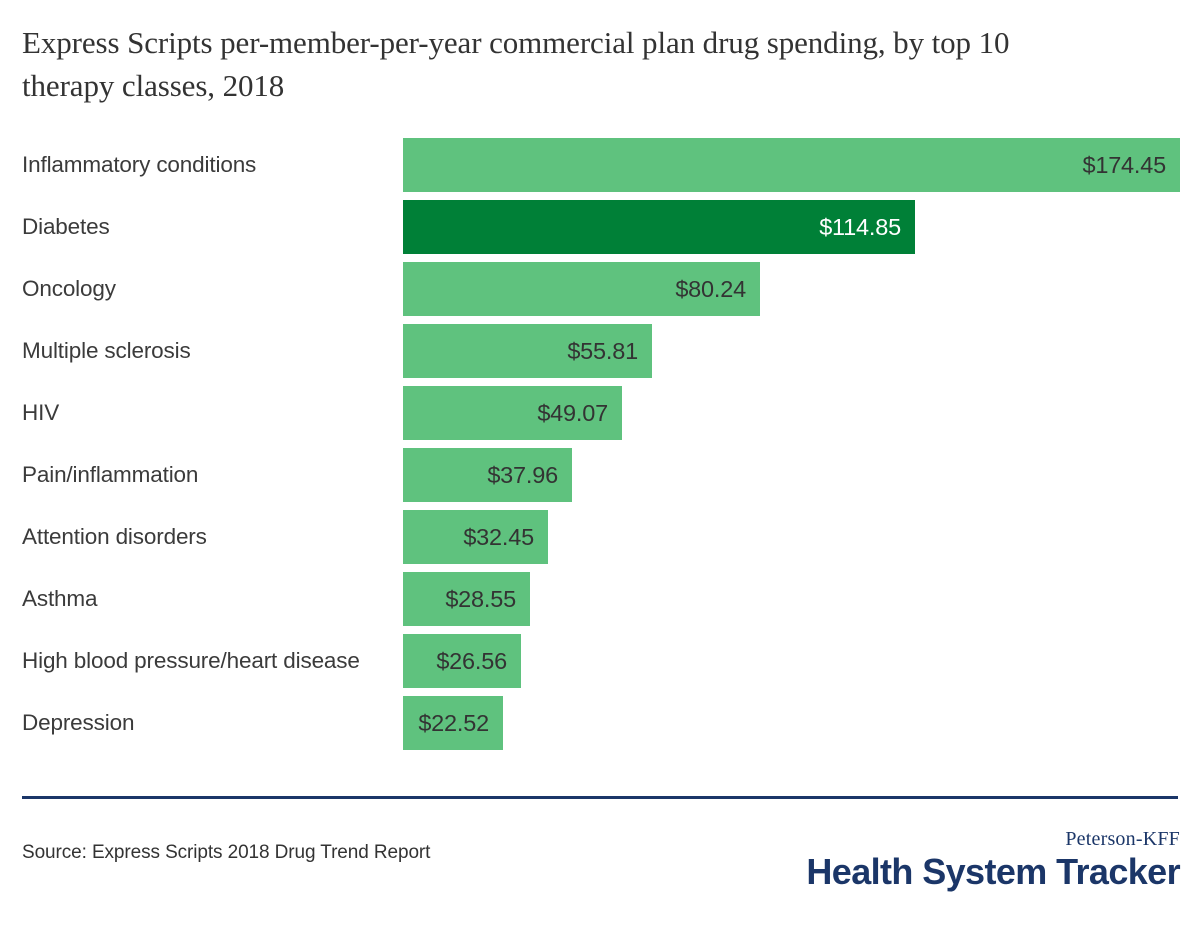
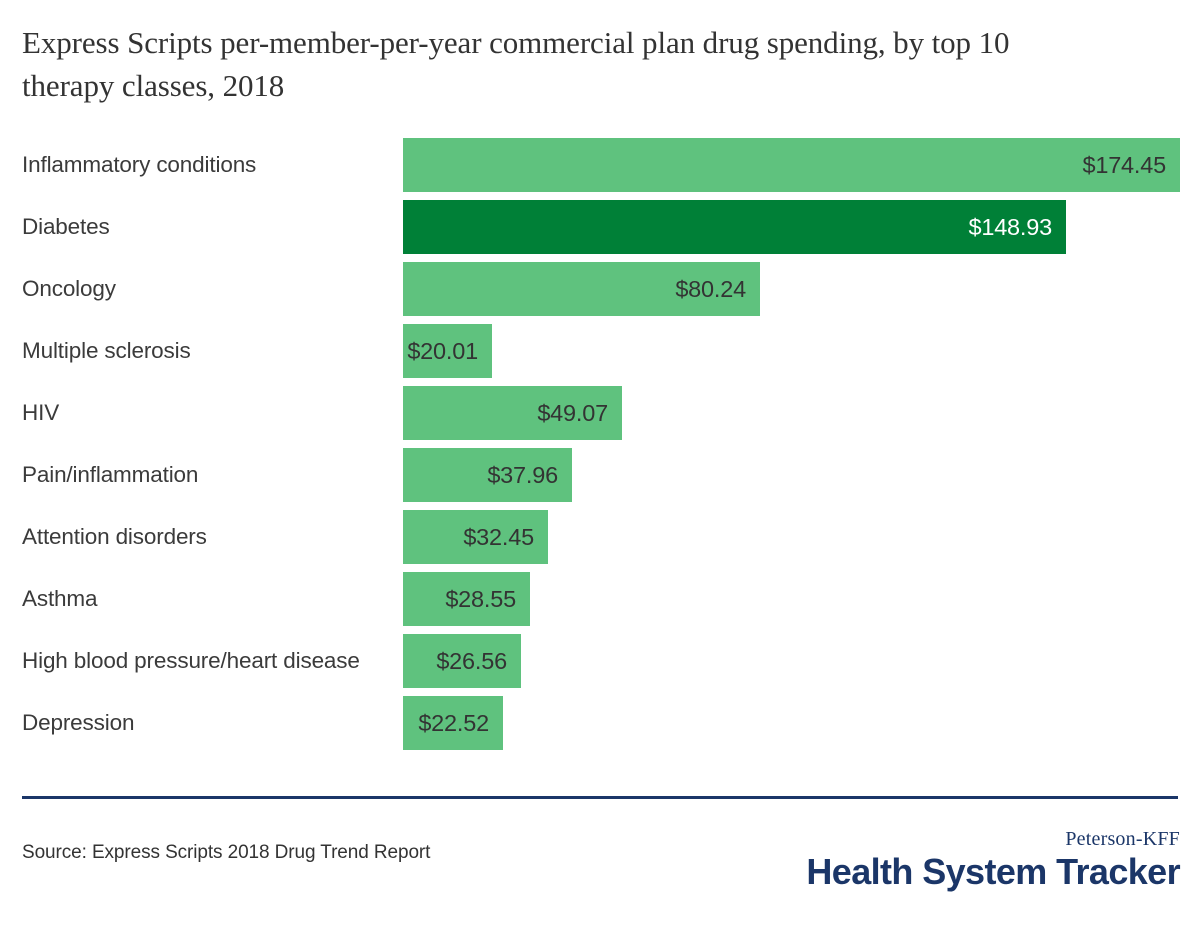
Diabetes: $114.85 -> $148.93
Multiple sclerosis: $55.81 -> $20.01
